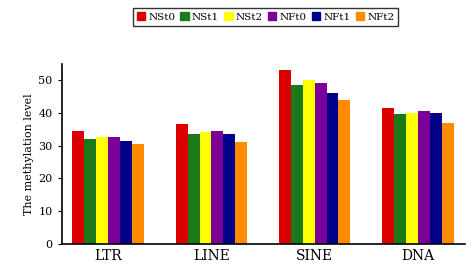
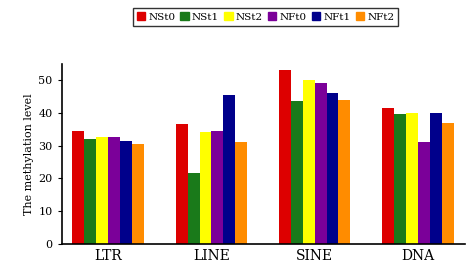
NSt1/LINE: 33.5 -> 21.5
NFt1/LINE: 33.5 -> 45.5
NSt1/SINE: 48.5 -> 43.5
NFt0/DNA: 40.5 -> 31.0
